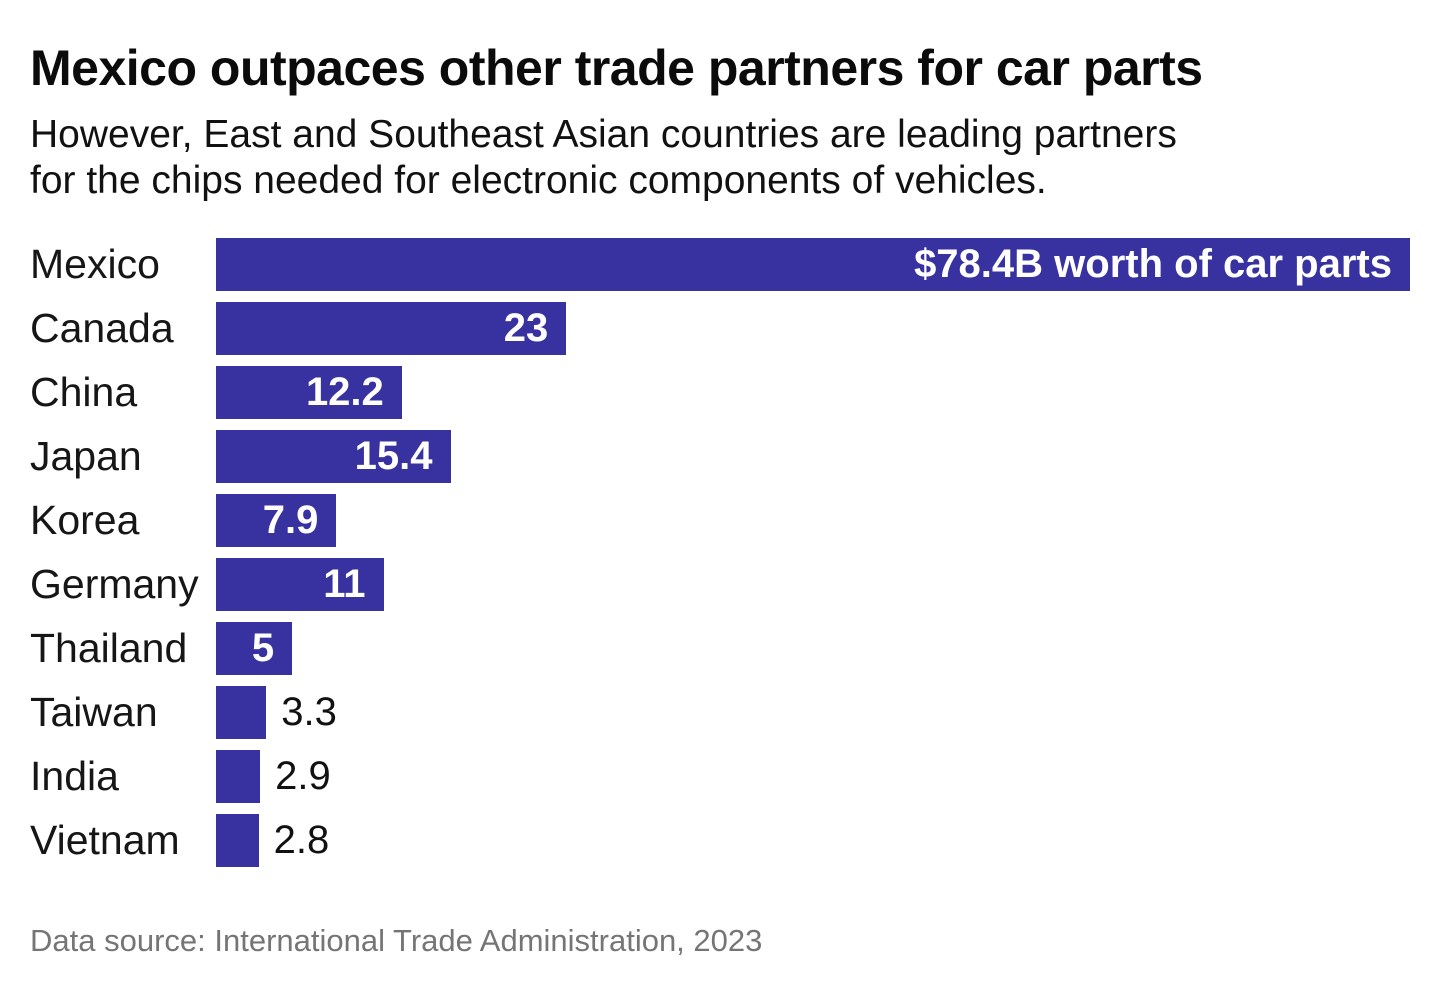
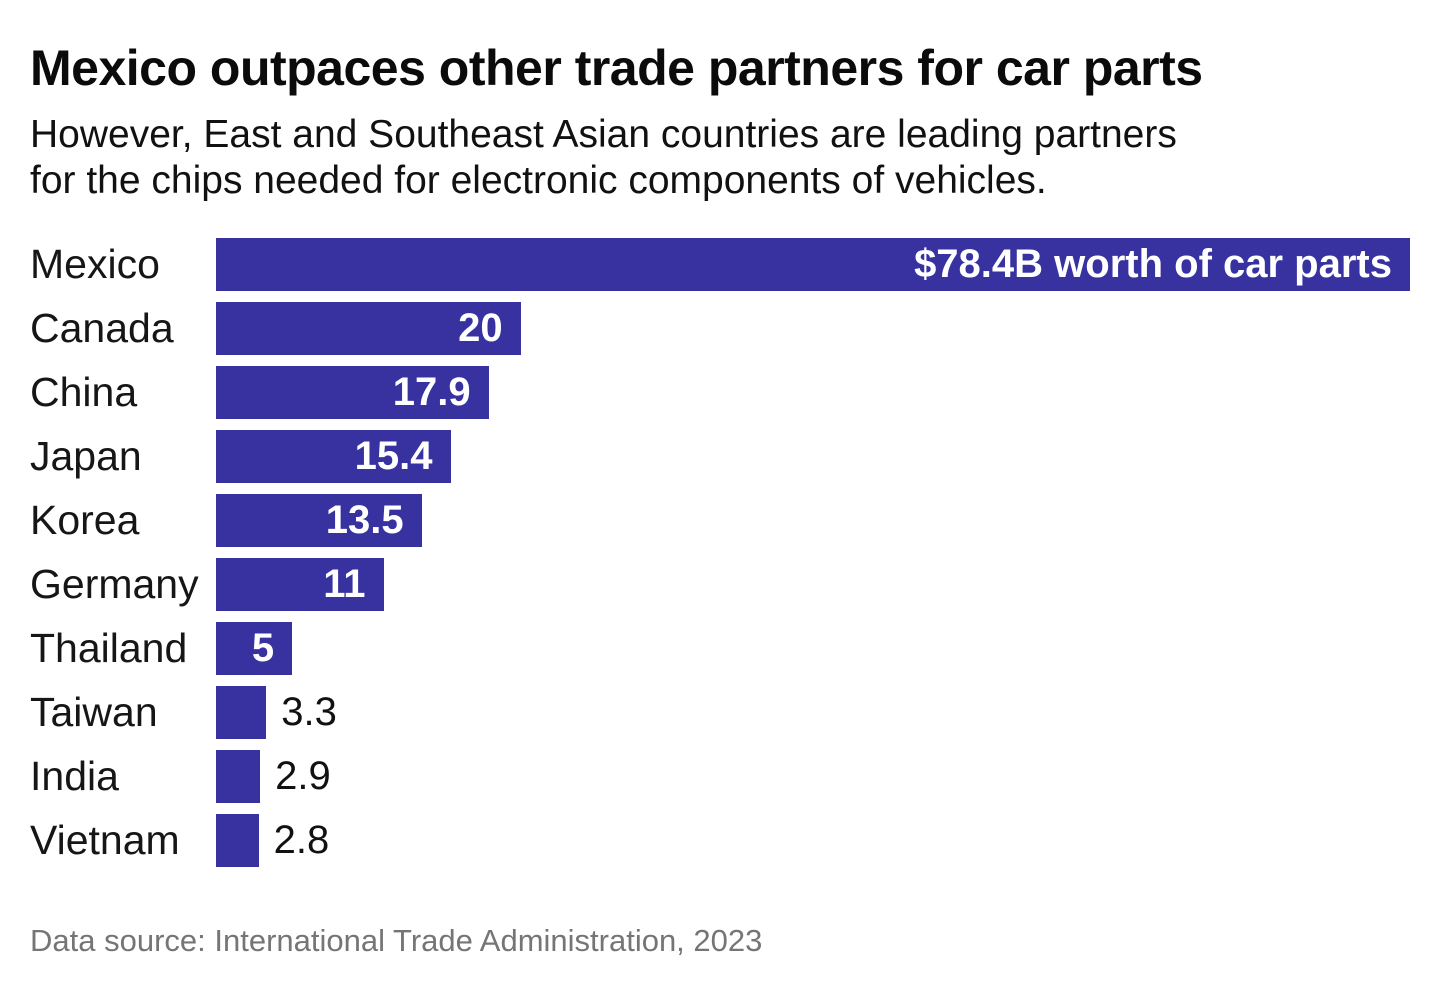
Canada: 23 -> 20
China: 12.2 -> 17.9
Korea: 7.9 -> 13.5
